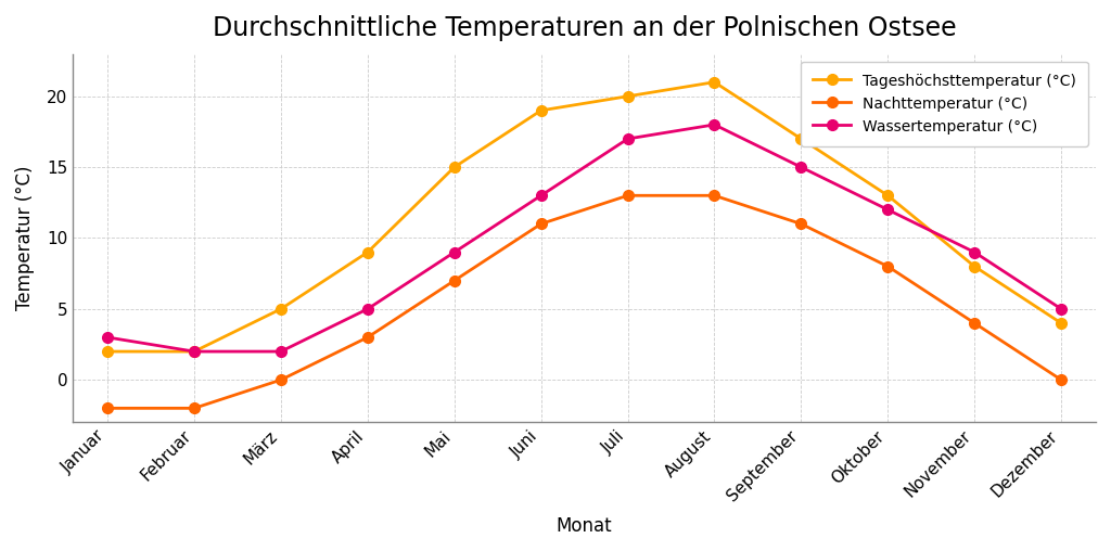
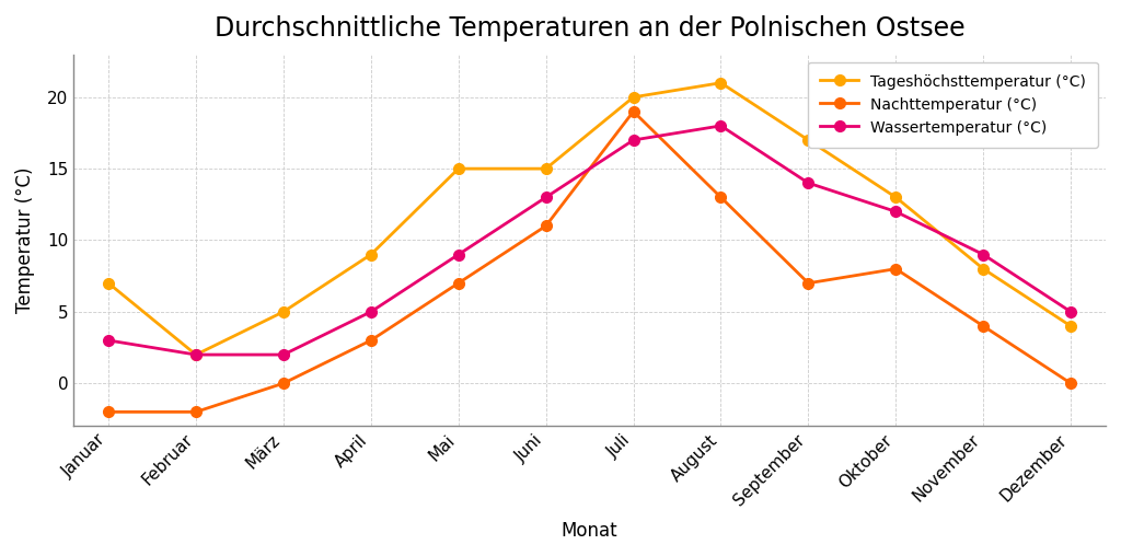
Tageshöchsttemperatur (°C)/Januar: 2 -> 7
Tageshöchsttemperatur (°C)/Juni: 19 -> 15
Nachttemperatur (°C)/Juli: 13 -> 19
Nachttemperatur (°C)/September: 11 -> 7
Wassertemperatur (°C)/September: 15 -> 14
